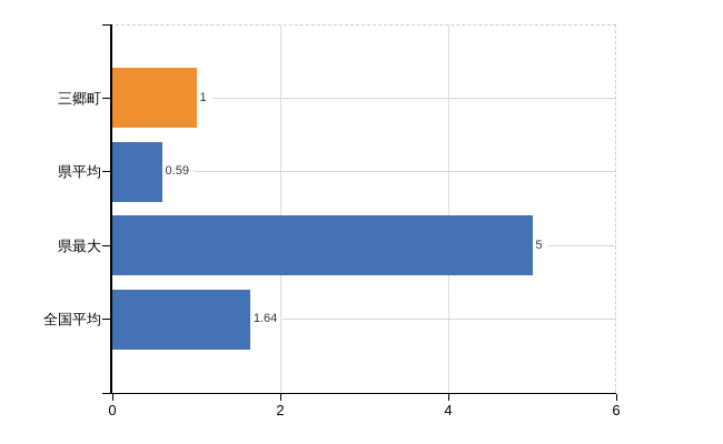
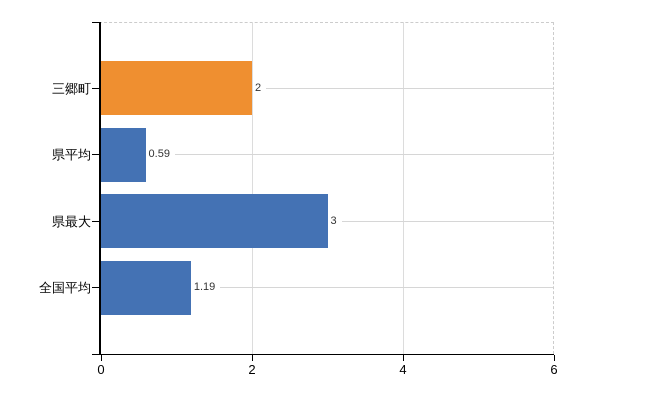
三郷町: 1 -> 2
県最大: 5 -> 3
全国平均: 1.64 -> 1.19
